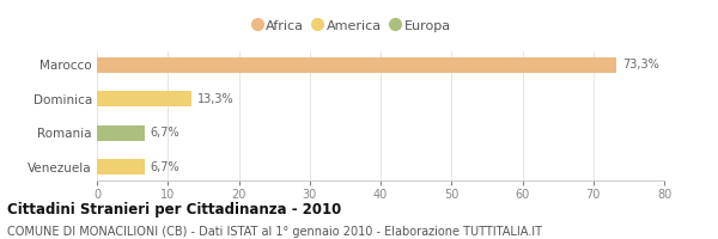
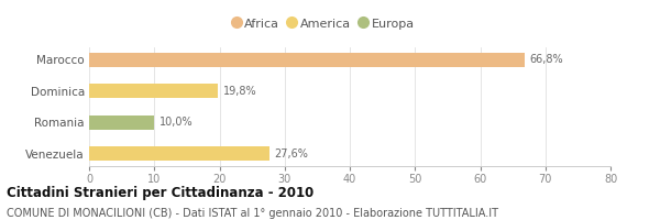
Marocco: 73,3% -> 66,8%
Dominica: 13,3% -> 19,8%
Romania: 6,7% -> 10,0%
Venezuela: 6,7% -> 27,6%
